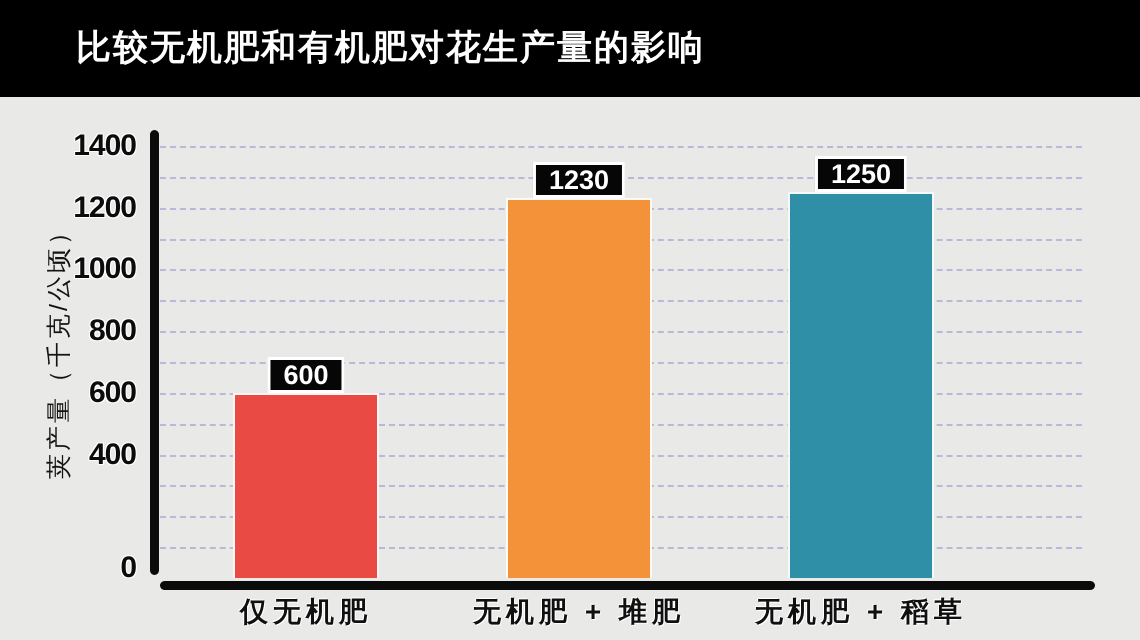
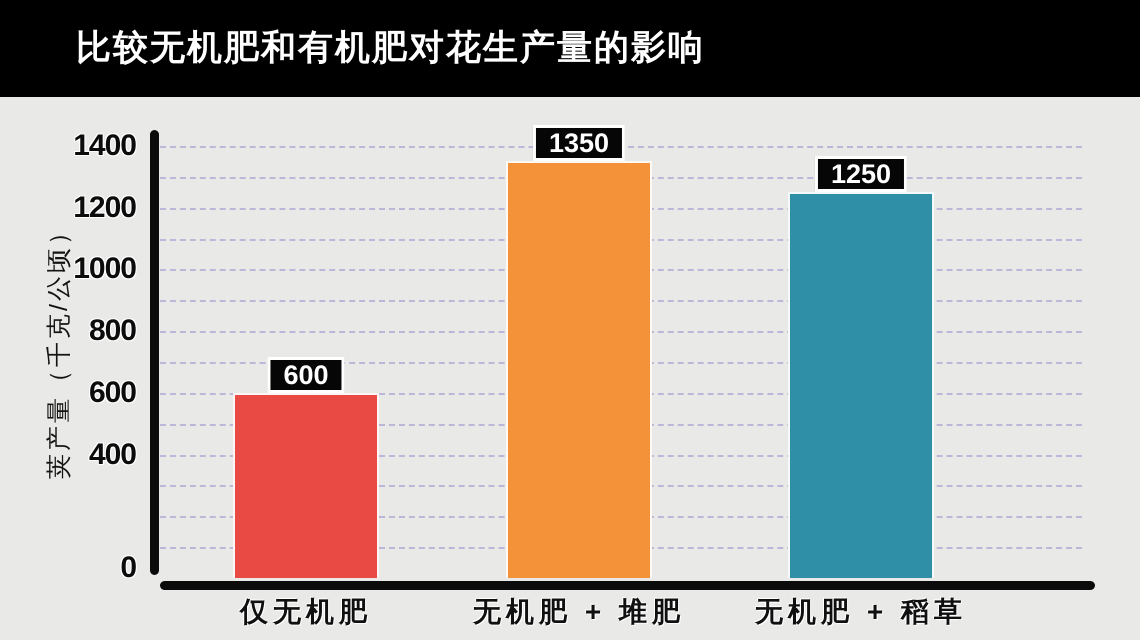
无机肥 + 堆肥: 1230 -> 1350
